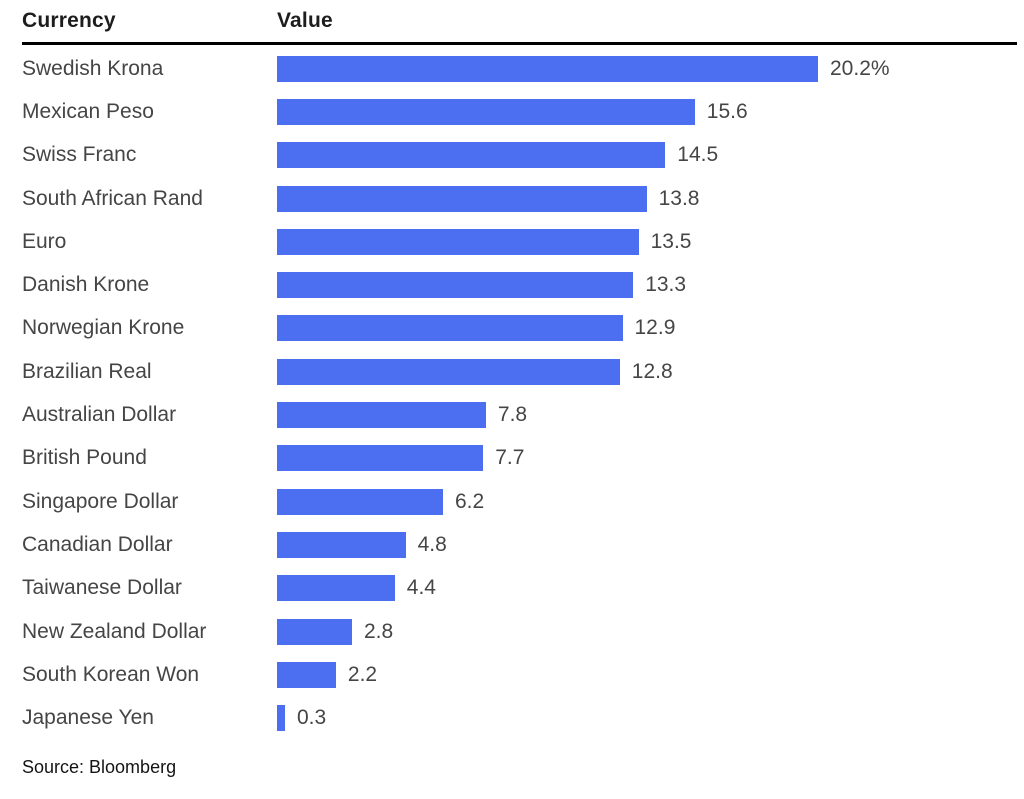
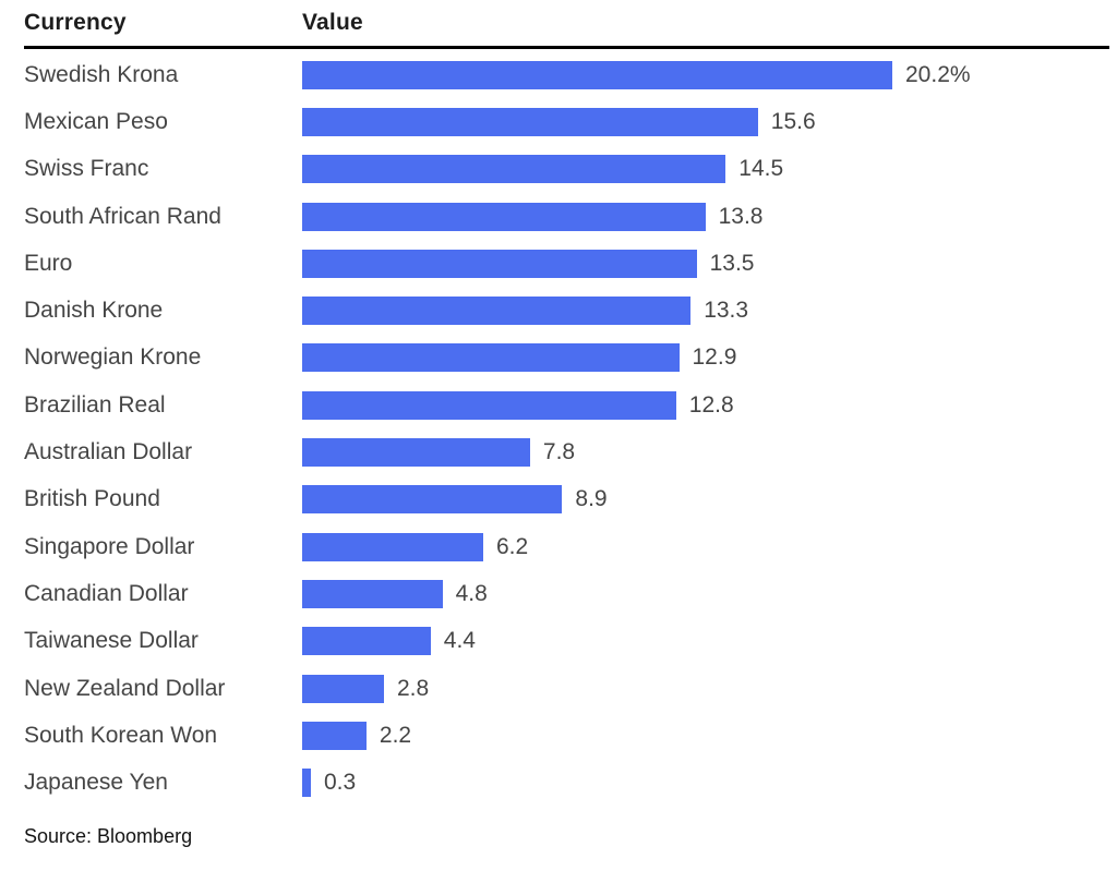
British Pound: 7.7 -> 8.9
